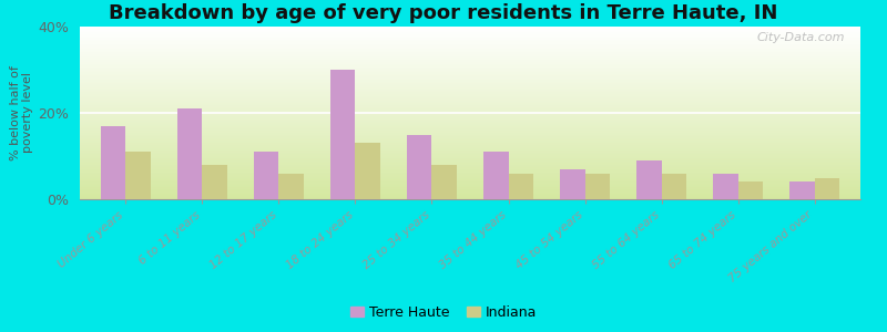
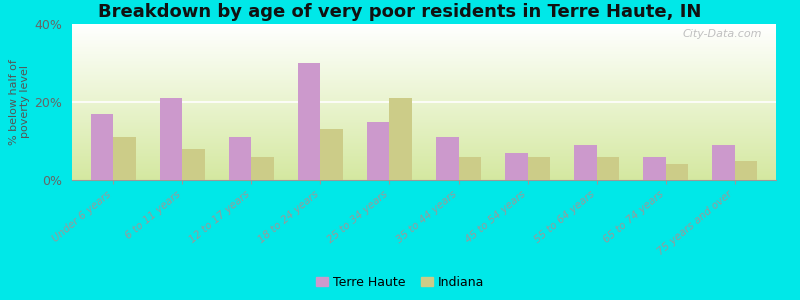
Indiana/25 to 34 years: 8% -> 21%
Terre Haute/75 years and over: 4% -> 9%
